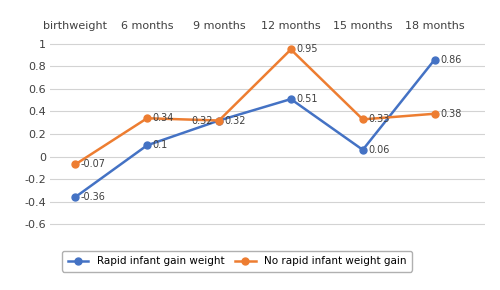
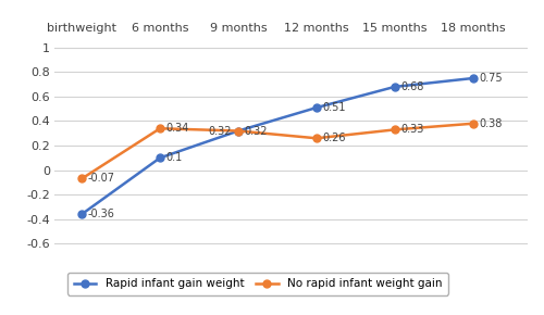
No rapid infant weight gain/12 months: 0.95 -> 0.26
Rapid infant gain weight/15 months: 0.06 -> 0.68
Rapid infant gain weight/18 months: 0.86 -> 0.75
